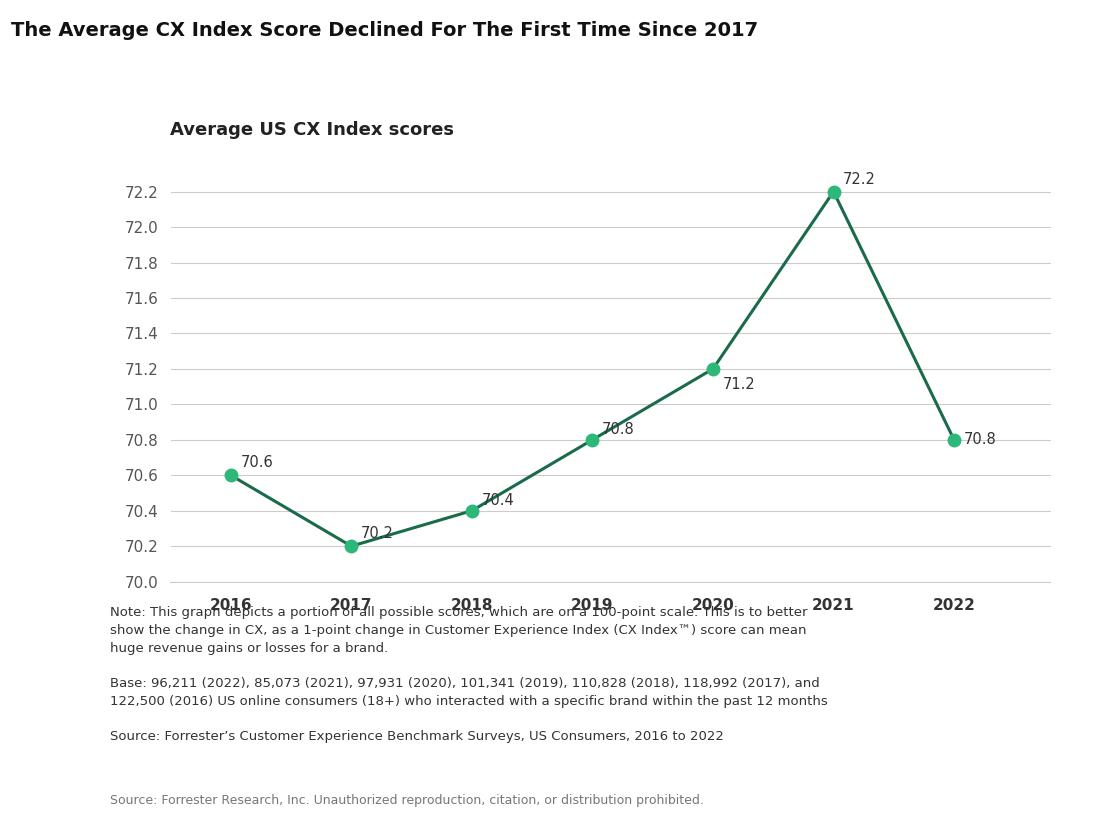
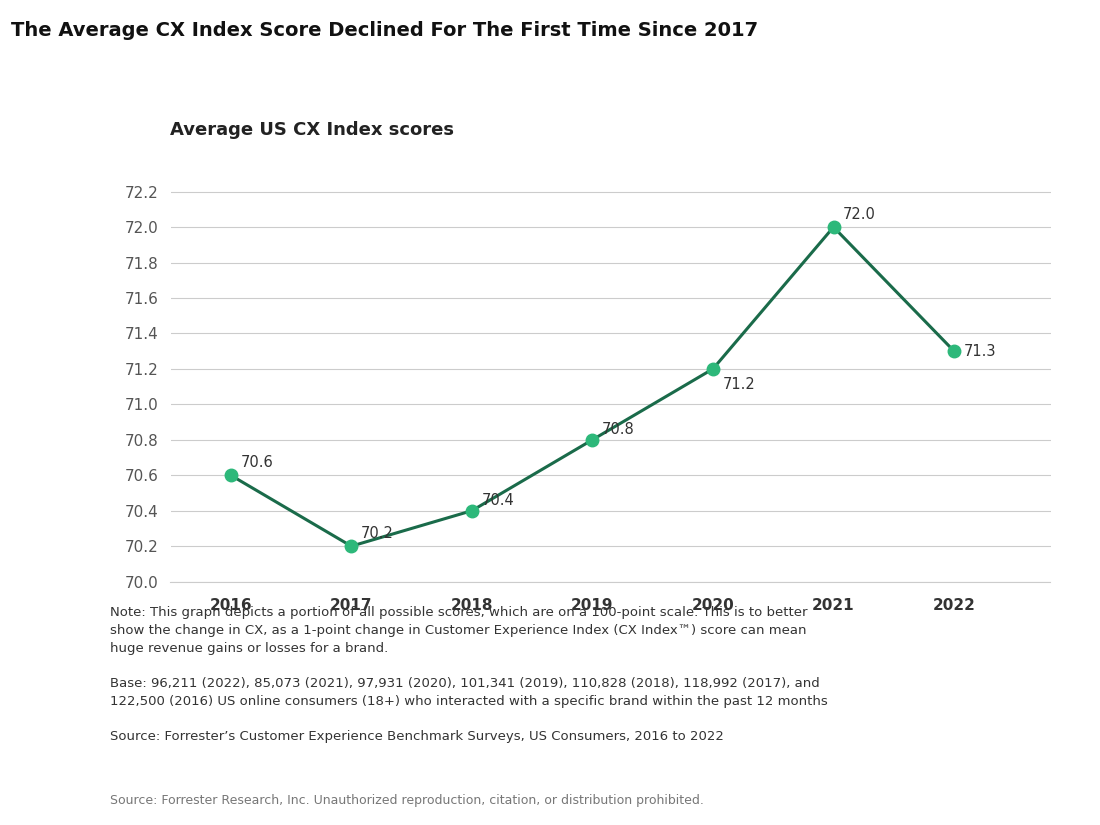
2021: 72.2 -> 72.0
2022: 70.8 -> 71.3
